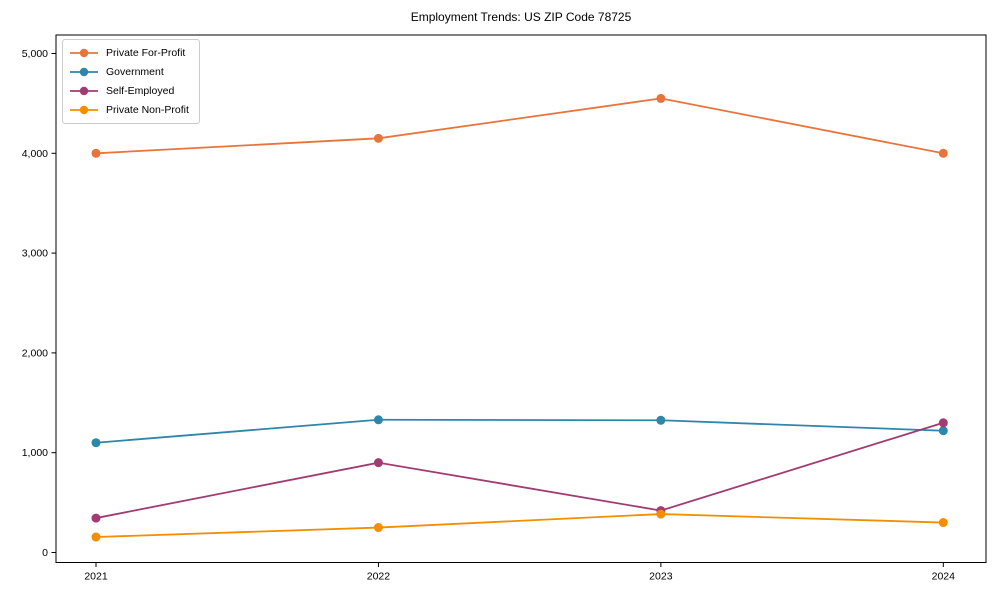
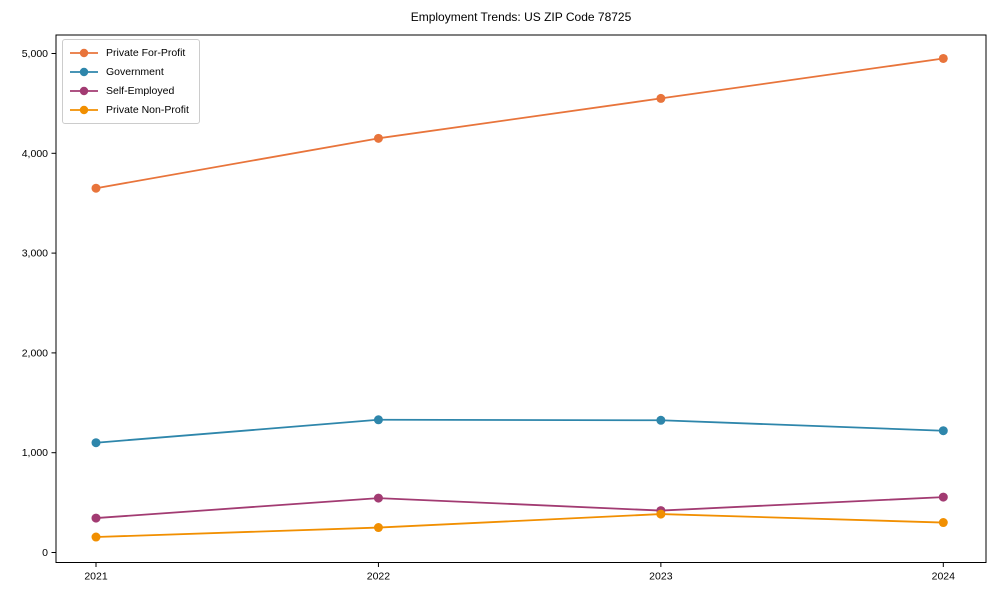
Private For-Profit/2021: 4000 -> 3600
Self-Employed/2022: 900 -> 500
Private For-Profit/2024: 4000 -> 5000
Self-Employed/2024: 1300 -> 600
